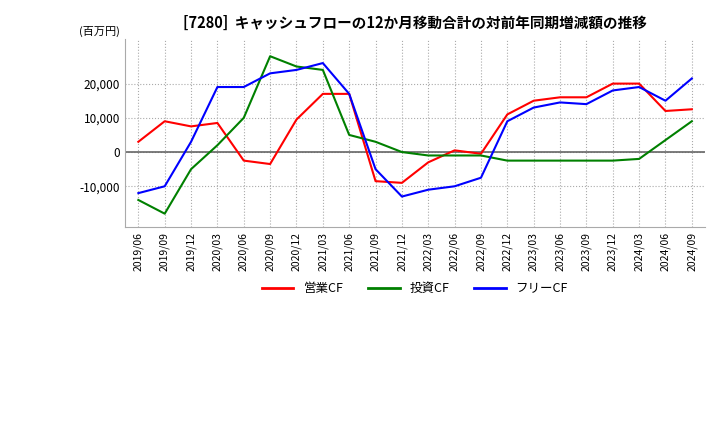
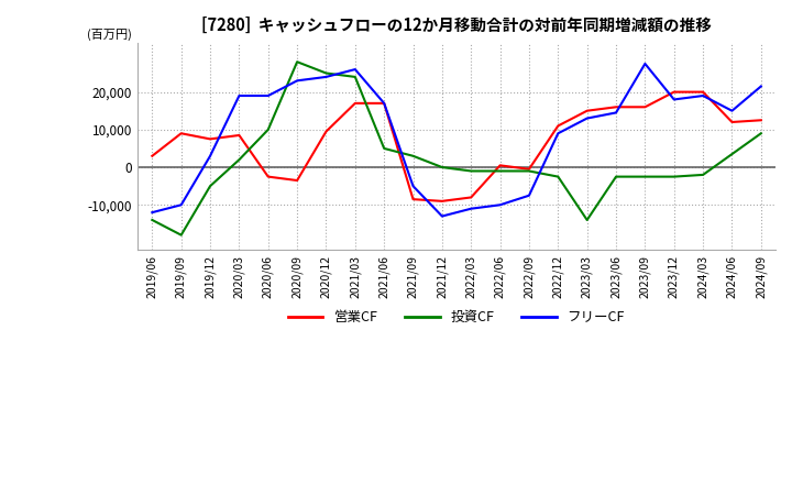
営業CF/2022/03: -3,000 -> -8,000
投資CF/2023/03: -2,500 -> -14,000
フリーCF/2023/09: 14,000 -> 27,500
